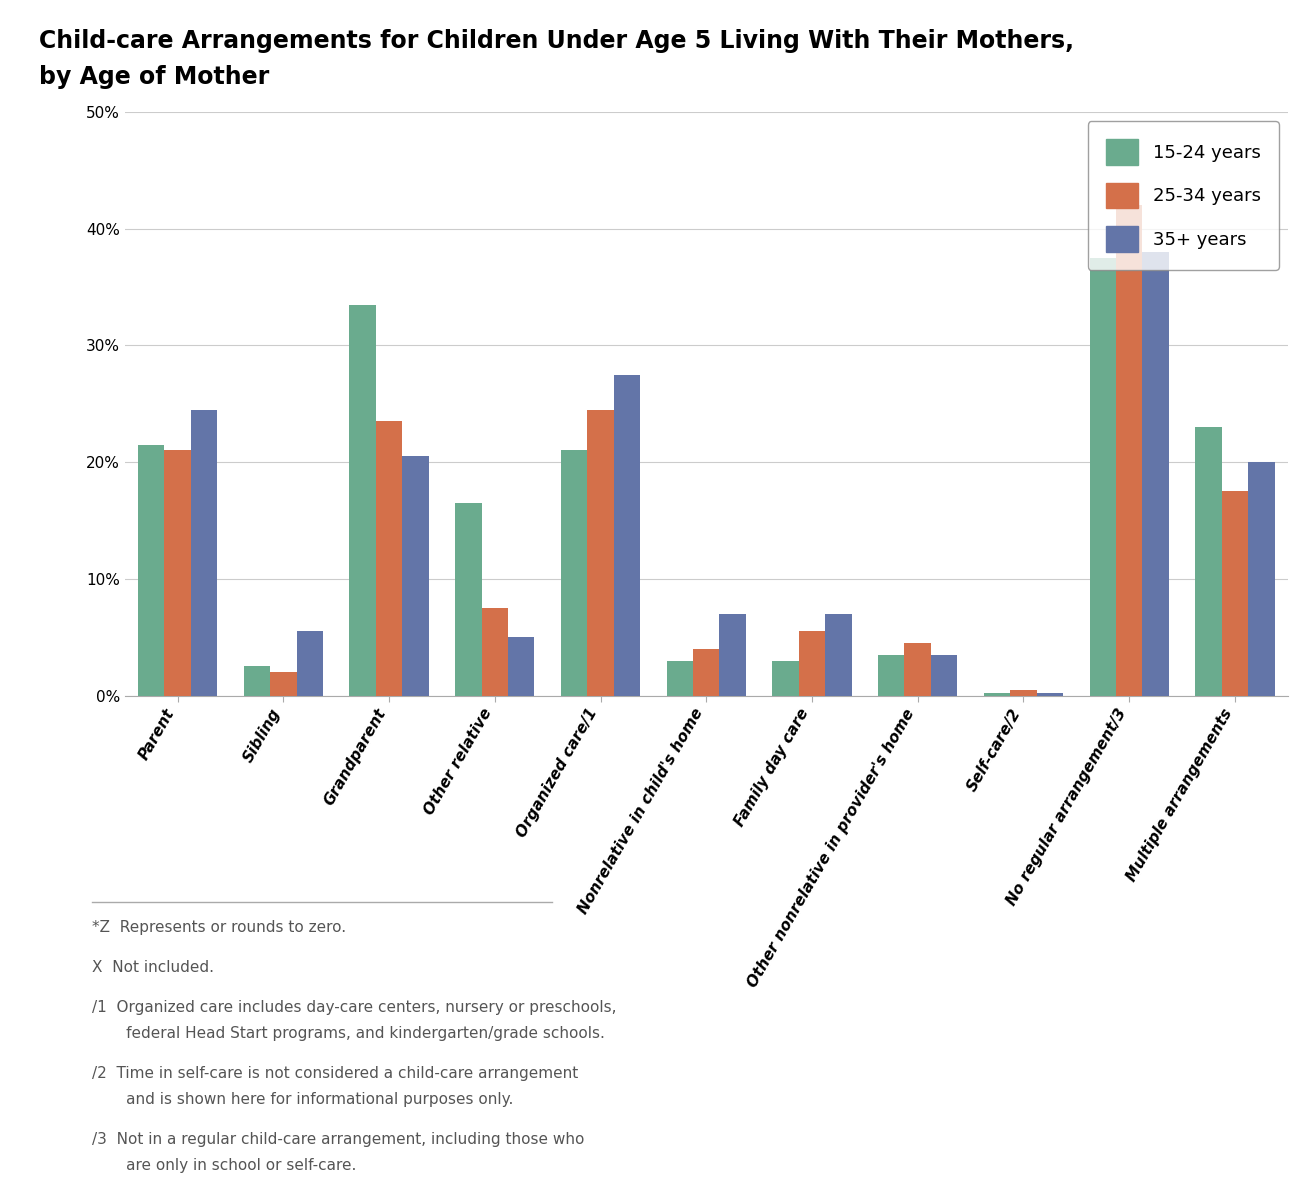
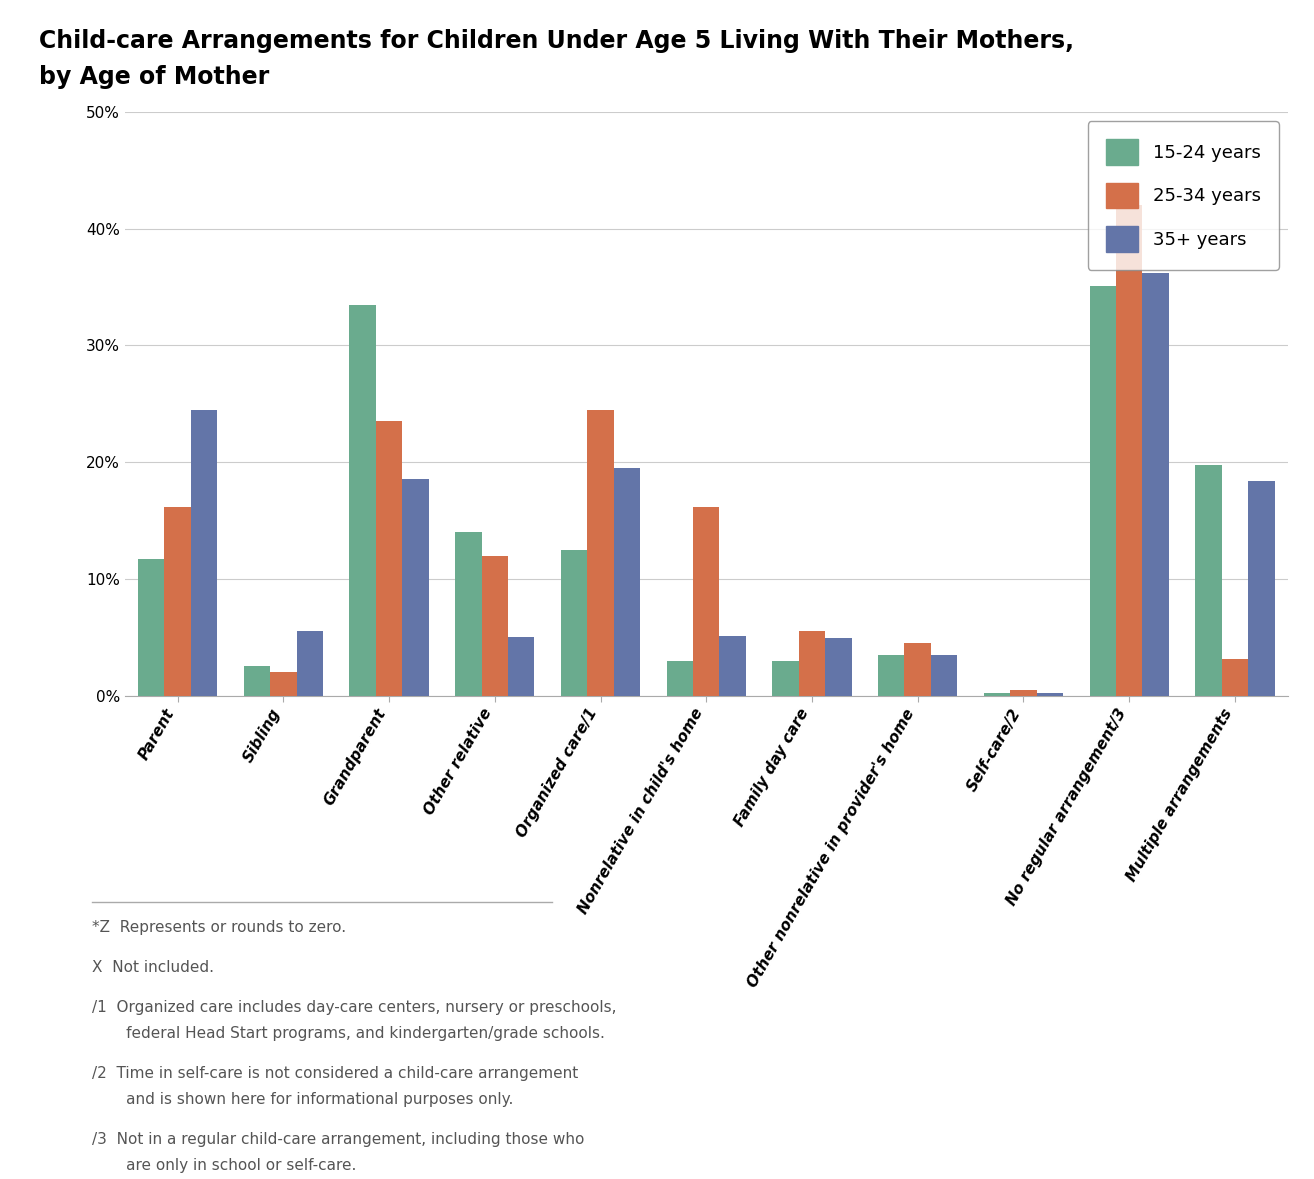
15-24 years/Parent: 21.5% -> 11.7%
25-34 years/Parent: 21.0% -> 16.2%
35+ years/Grandparent: 20.5% -> 18.6%
15-24 years/Other relative: 16.5% -> 14.0%
25-34 years/Other relative: 7.5% -> 12.0%
15-24 years/Organized care/1: 21.0% -> 12.5%
35+ years/Organized care/1: 27.5% -> 19.5%
25-34 years/Nonrelative in child's home: 4.0% -> 16.2%
35+ years/Nonrelative in child's home: 7.0% -> 5.1%
35+ years/Family day care: 7.0% -> 4.9%
15-24 years/No regular arrangement/3: 37.5% -> 35.1%
35+ years/No regular arrangement/3: 38.0% -> 36.2%
15-24 years/Multiple arrangements: 23.0% -> 19.8%
25-34 years/Multiple arrangements: 17.5% -> 3.1%
35+ years/Multiple arrangements: 20.0% -> 18.4%
